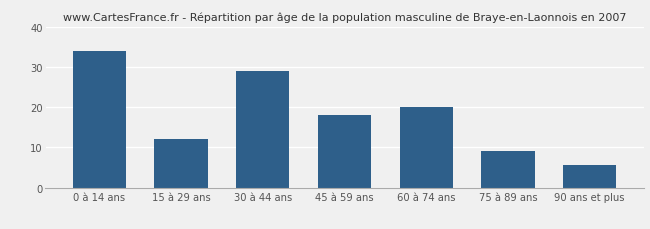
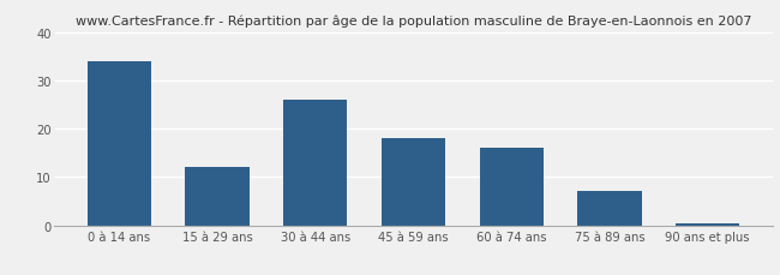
30 à 44 ans: 29.0 -> 26.0
60 à 74 ans: 20.0 -> 16.0
75 à 89 ans: 9.0 -> 7.0
90 ans et plus: 5.5 -> 0.5
